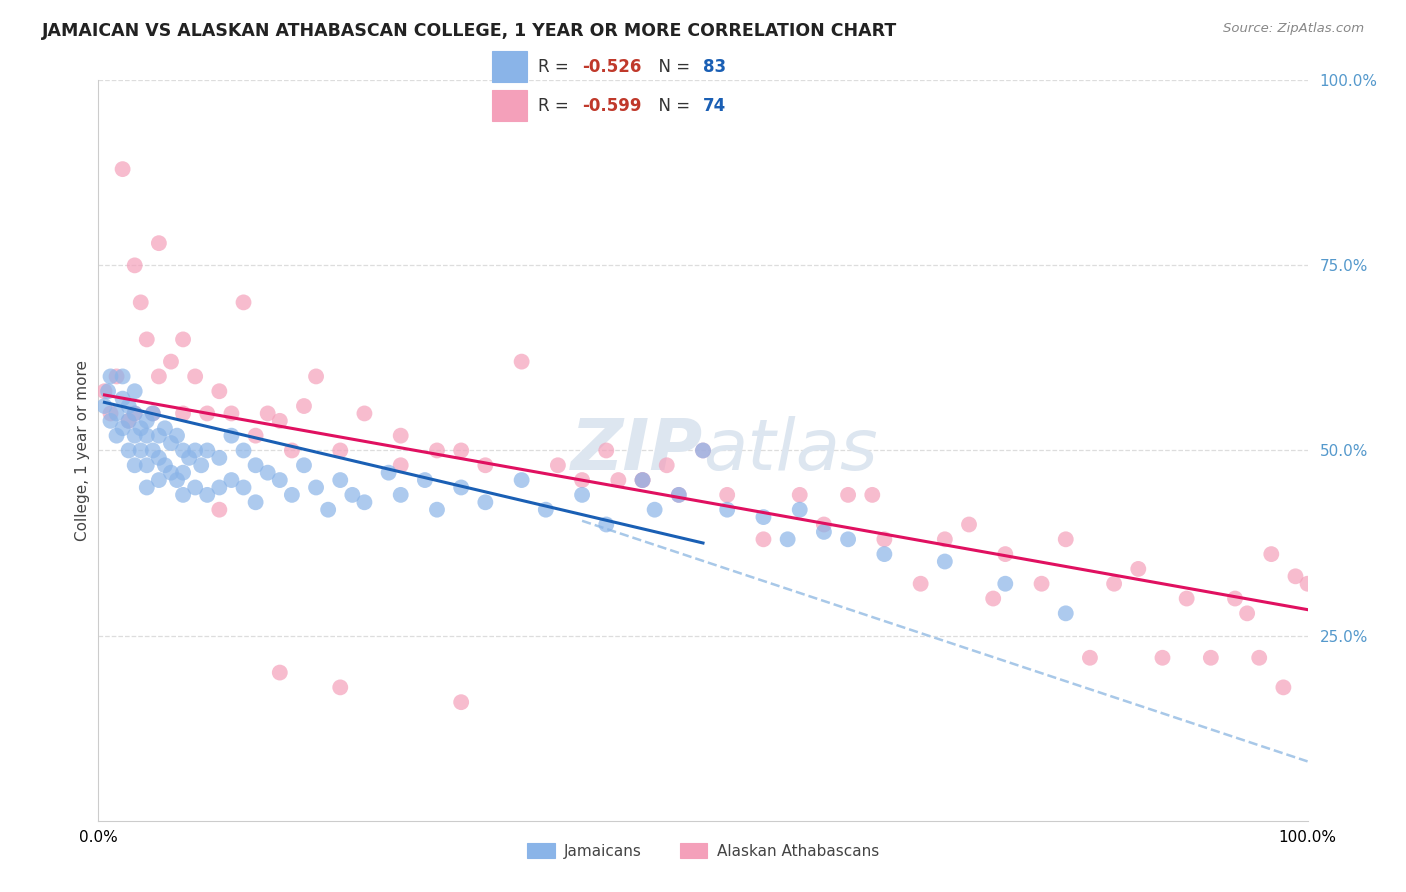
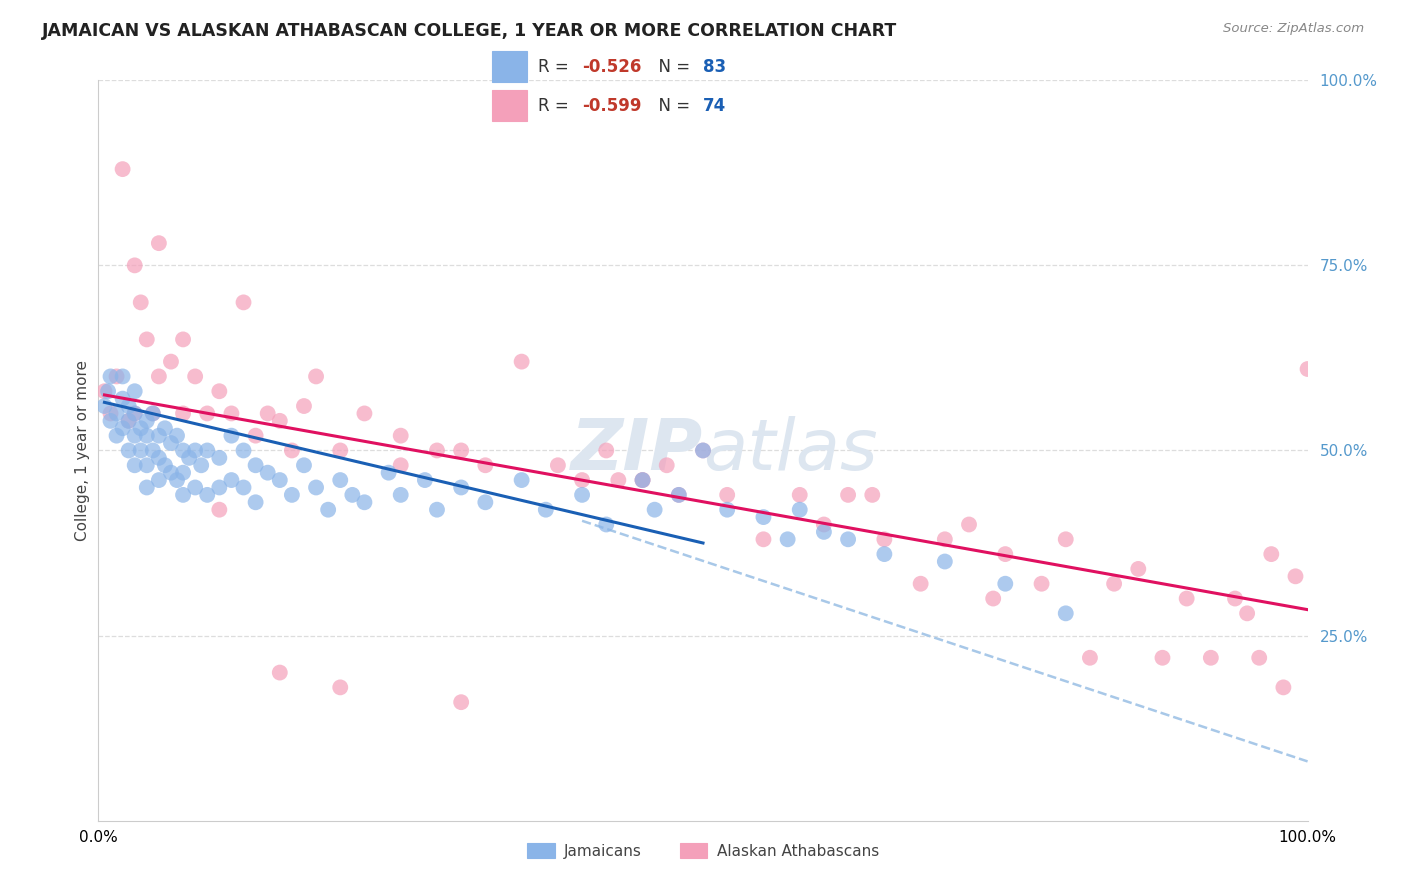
Alaskan Athabascans/100.0%: 32% -> 61%
